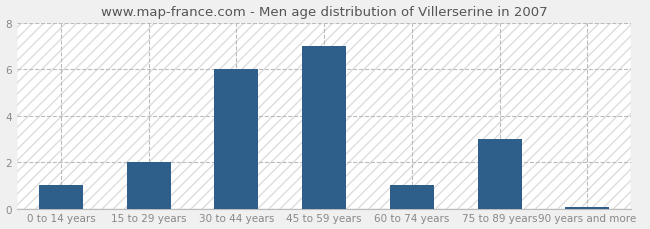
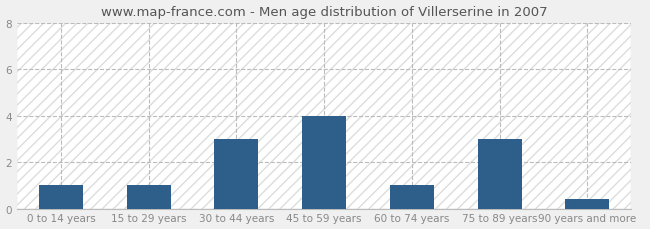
15 to 29 years: 2.00 -> 1.00
30 to 44 years: 6.00 -> 3.00
45 to 59 years: 7.00 -> 4.00
90 years and more: 0.07 -> 0.40
